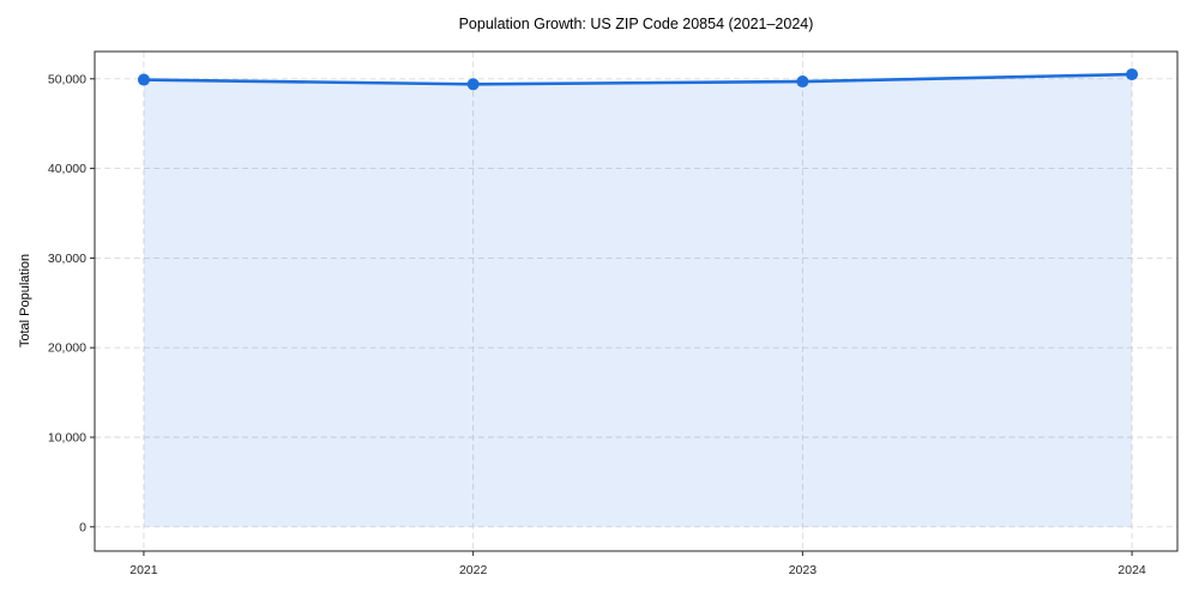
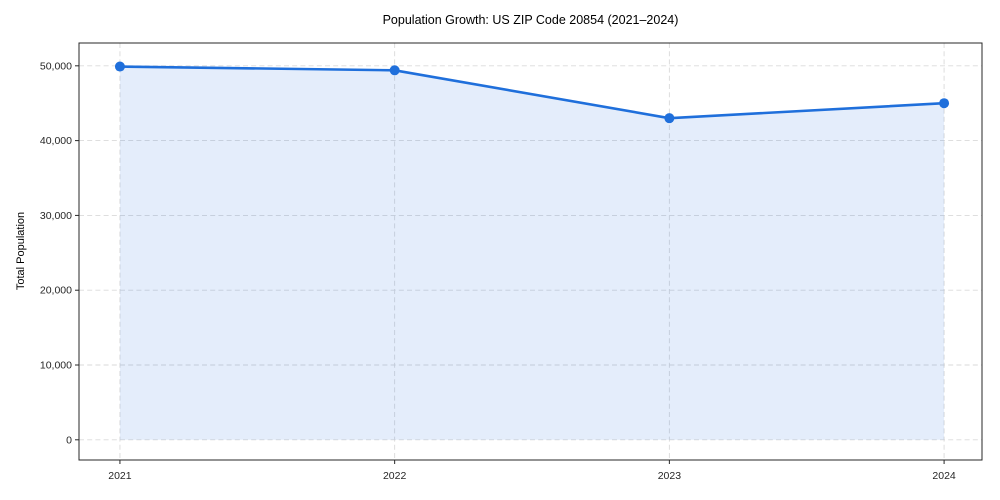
2023: 50000 -> 43000
2024: 50000 -> 45000
